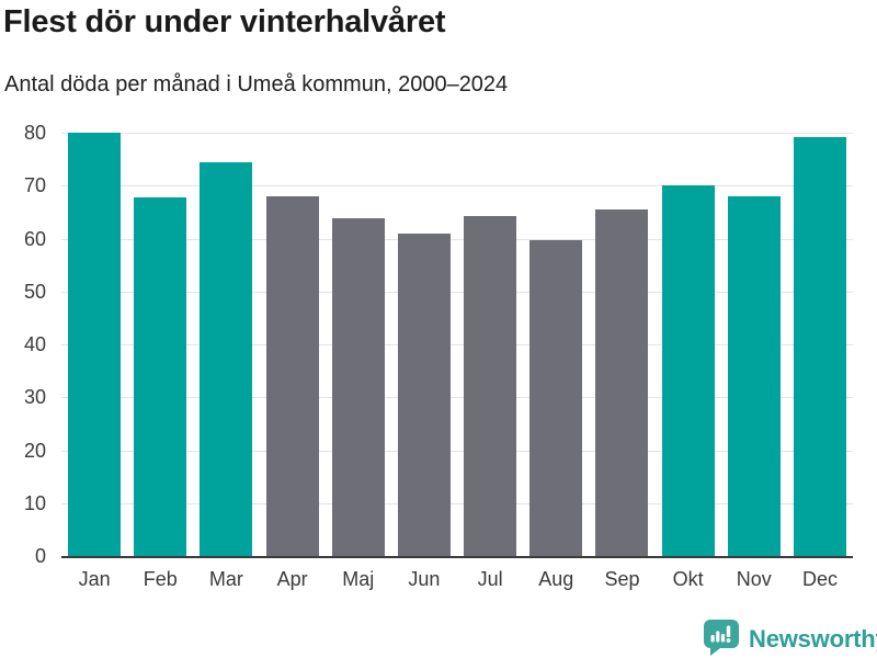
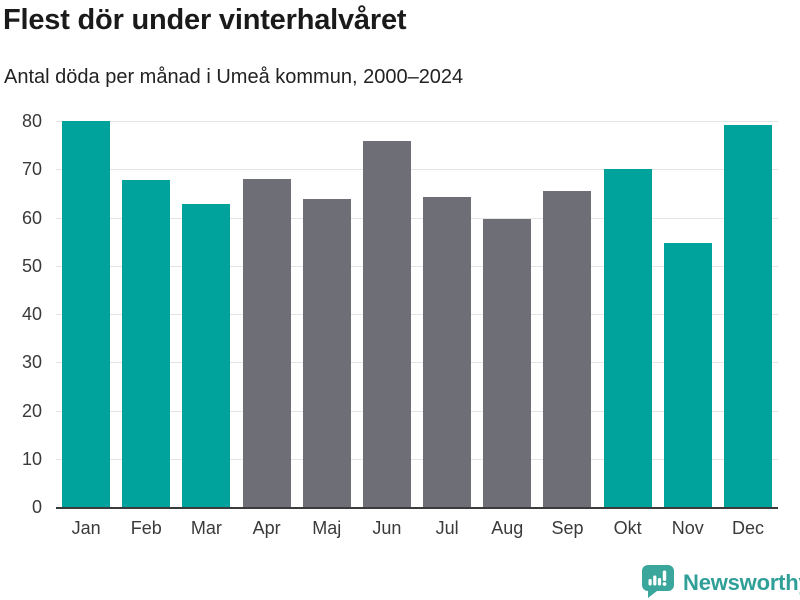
Mar: 75 -> 63
Jun: 61 -> 76
Nov: 68 -> 55
